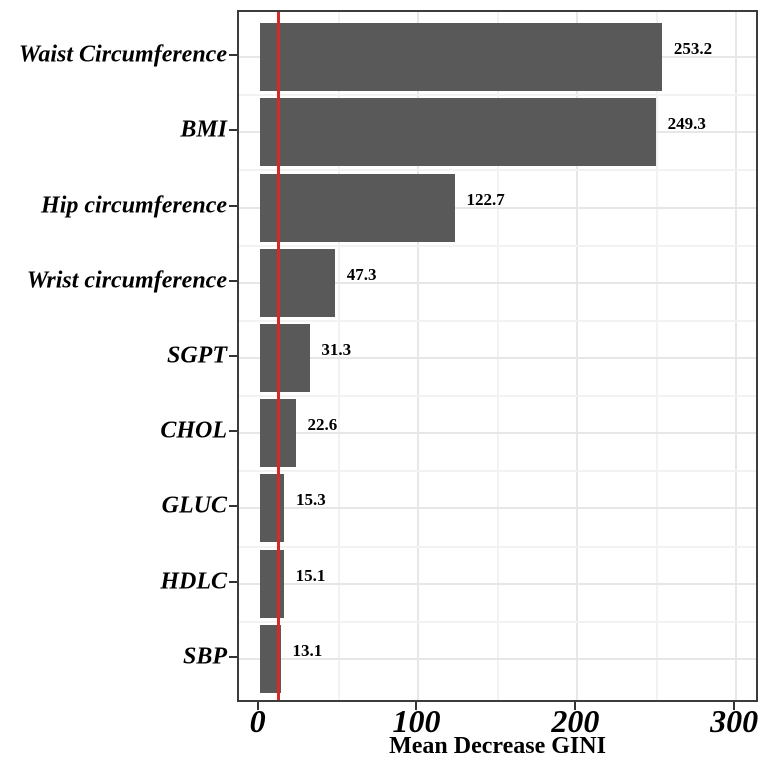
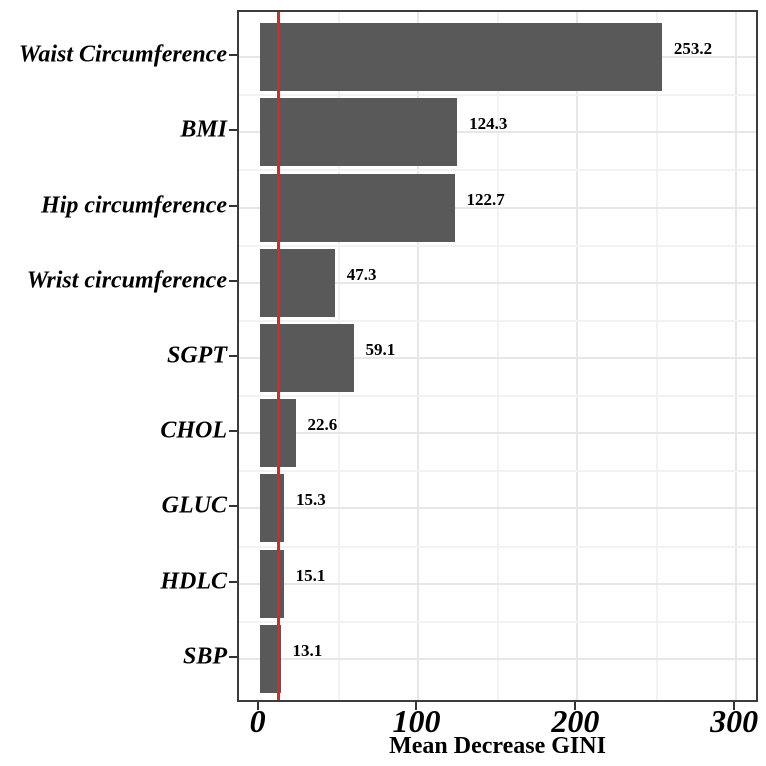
BMI: 249.3 -> 124.3
SGPT: 31.3 -> 59.1
